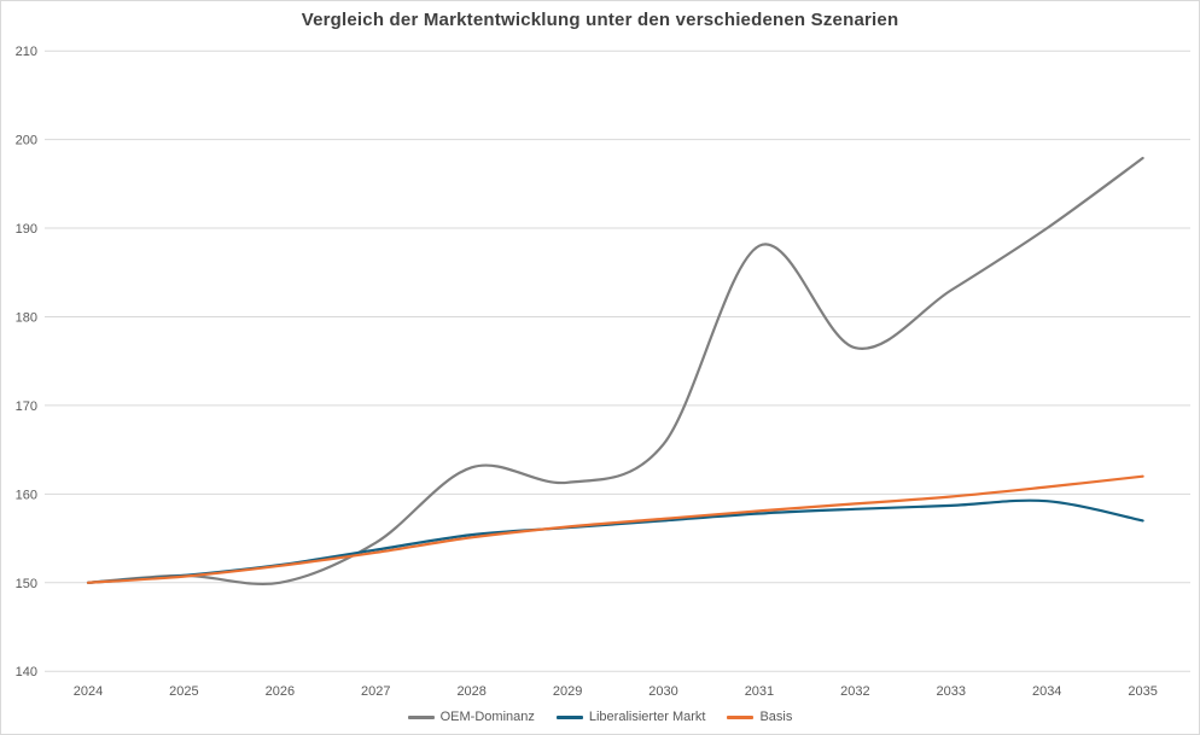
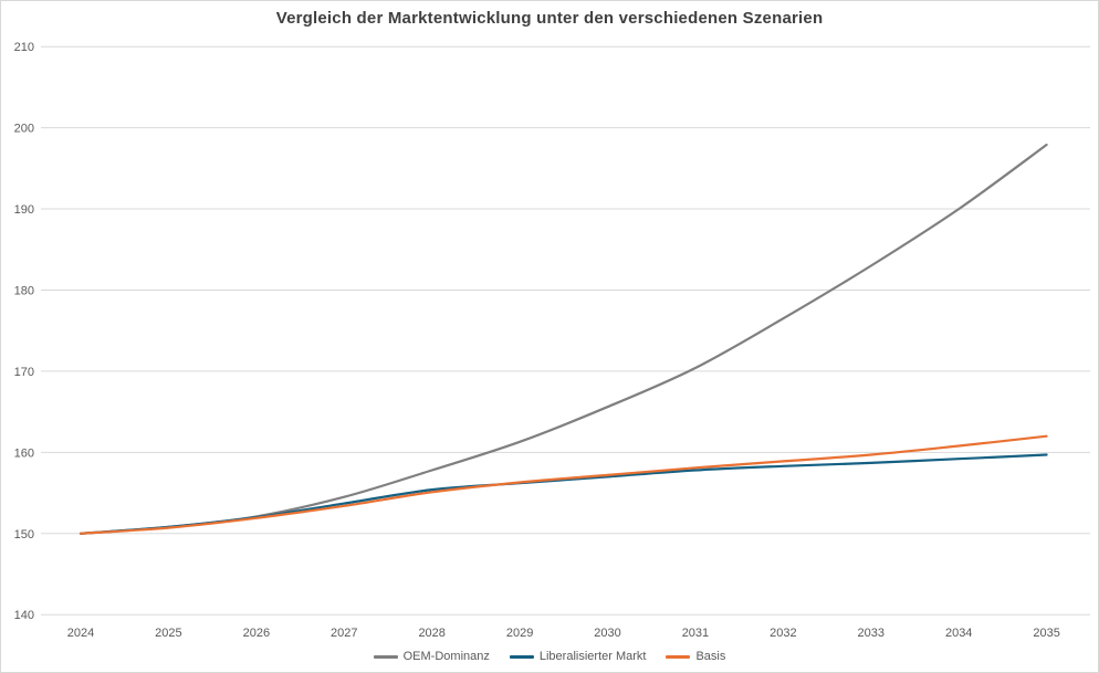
OEM-Dominanz/2026: 150 -> 152
OEM-Dominanz/2028: 163 -> 158
OEM-Dominanz/2031: 188 -> 170
Liberalisierter Markt/2035: 157 -> 160
